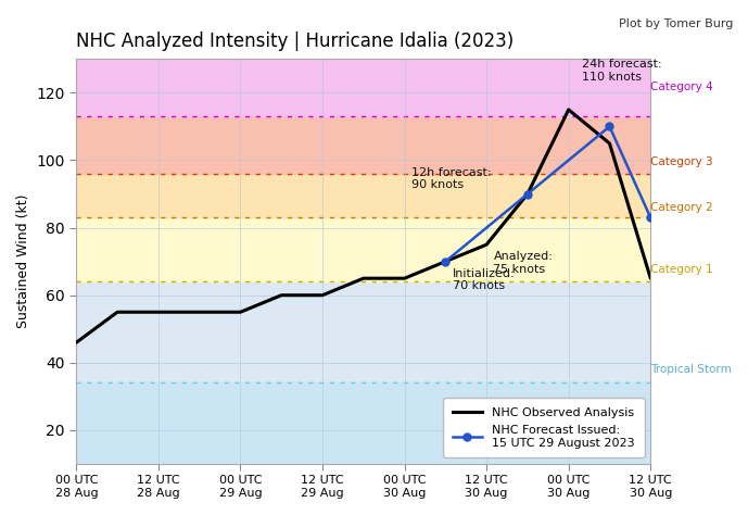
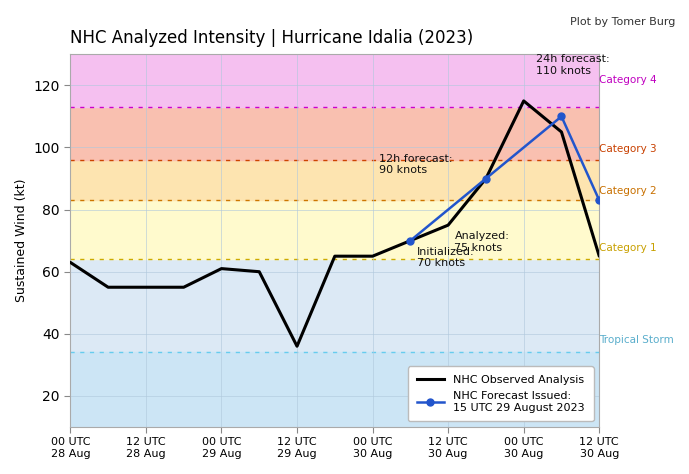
NHC Observed Analysis/00 UTC 28 Aug: 46 -> 63
NHC Observed Analysis/00 UTC 29 Aug: 55 -> 61
NHC Observed Analysis/12 UTC 29 Aug: 60 -> 36
